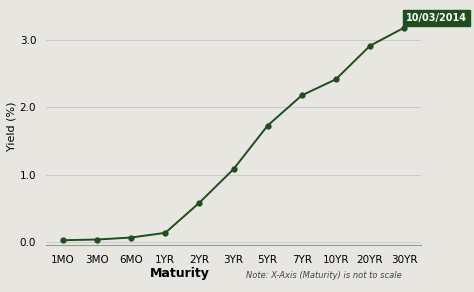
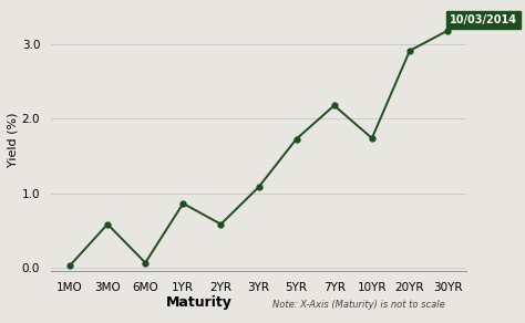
3MO: 0.03 -> 0.58
1YR: 0.13 -> 0.86
10YR: 2.42 -> 1.74
